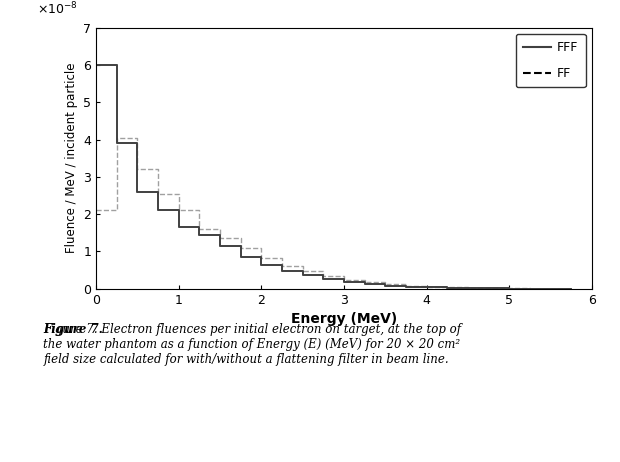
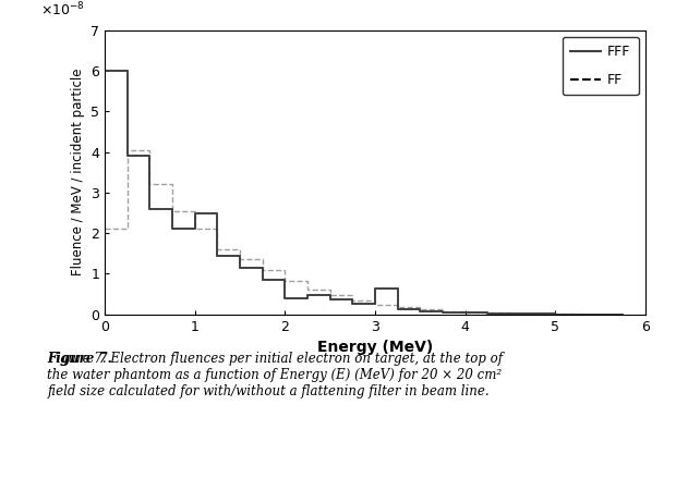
FFF/1: 1.65 -> 2.50
FFF/2: 0.65 -> 0.40
FFF/3: 0.17 -> 0.65
